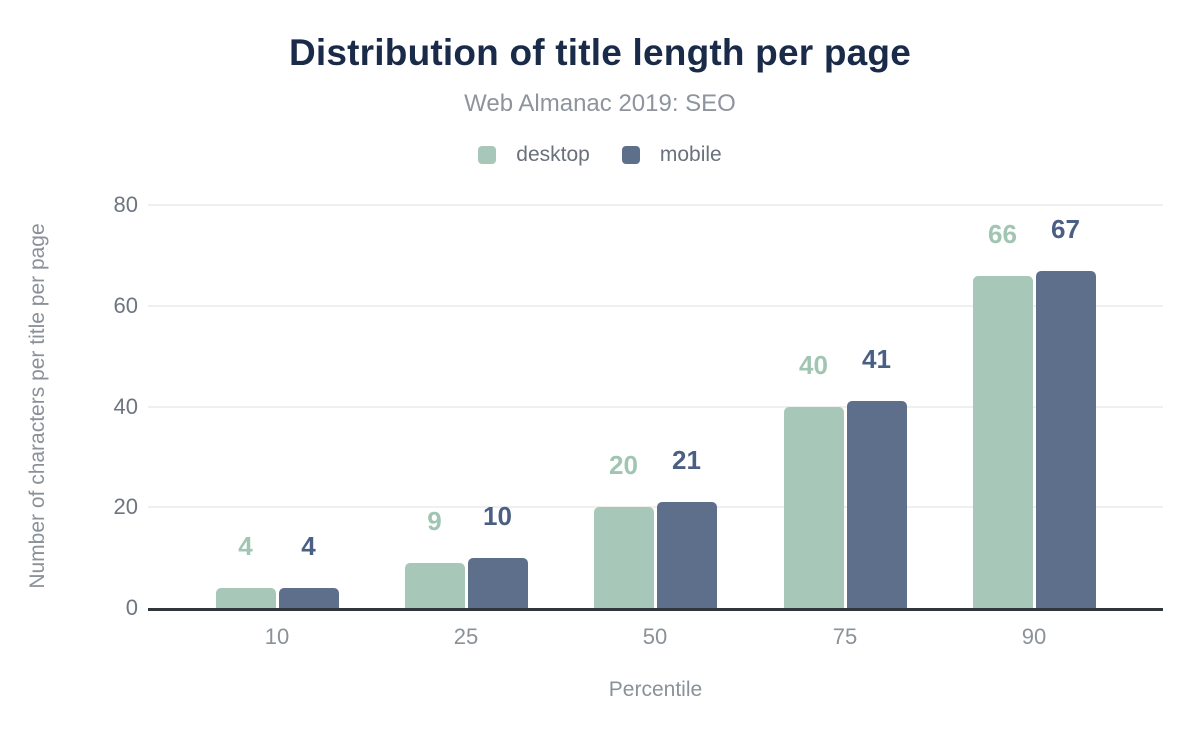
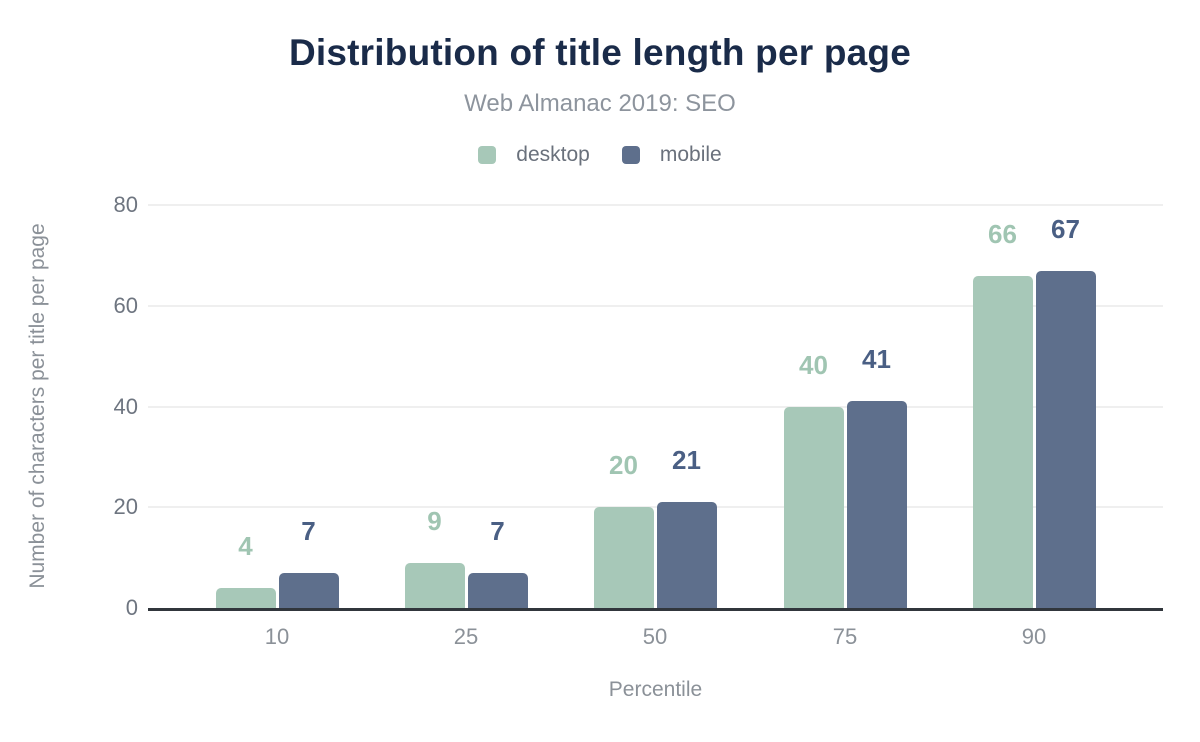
mobile/10: 4 -> 7
mobile/25: 10 -> 7
